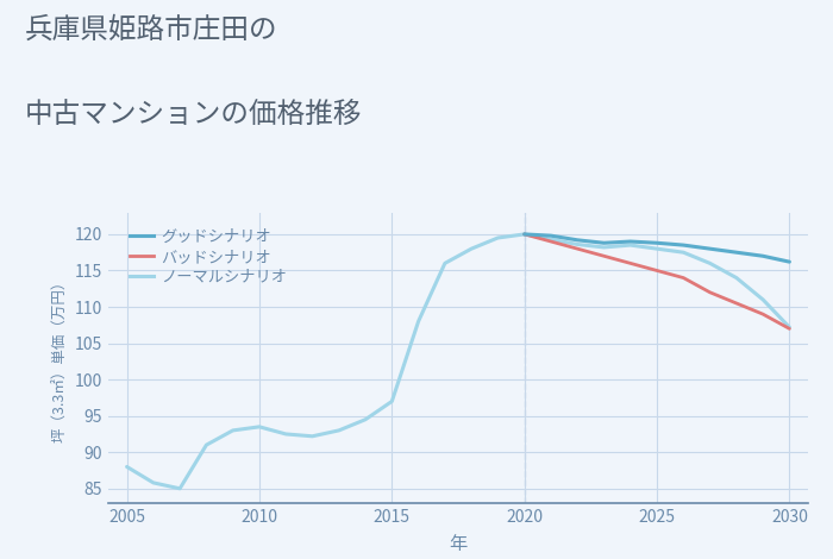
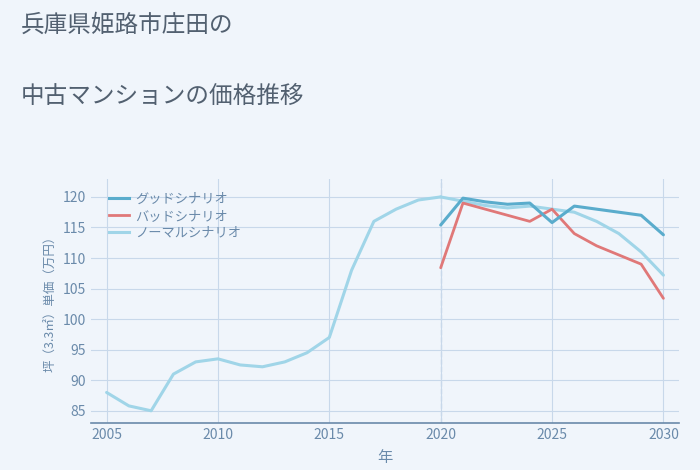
グッドシナリオ/2020: 120.0 -> 115.4
バッドシナリオ/2020: 120.0 -> 108.4
グッドシナリオ/2025: 118.8 -> 115.8
バッドシナリオ/2025: 115.0 -> 118.0
グッドシナリオ/2030: 116.2 -> 113.8
バッドシナリオ/2030: 107.0 -> 103.4
